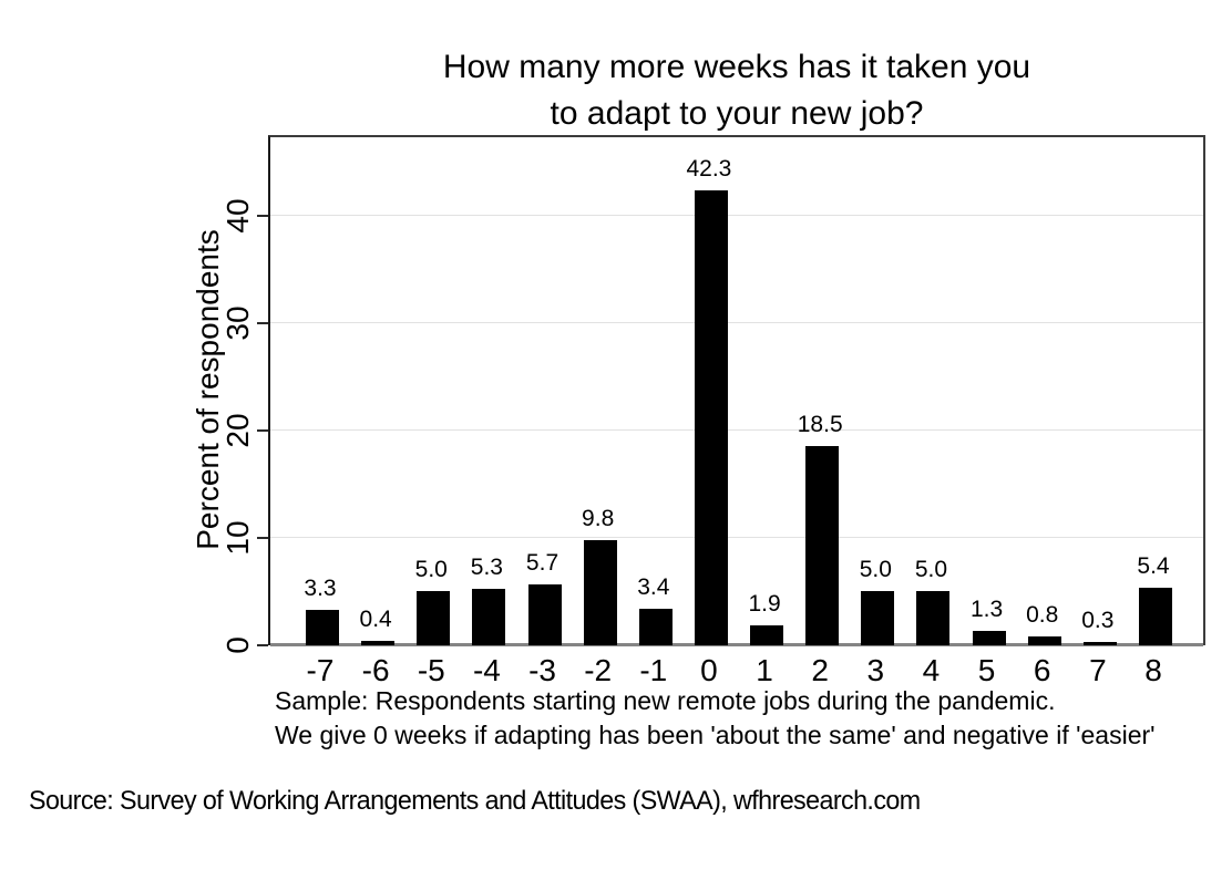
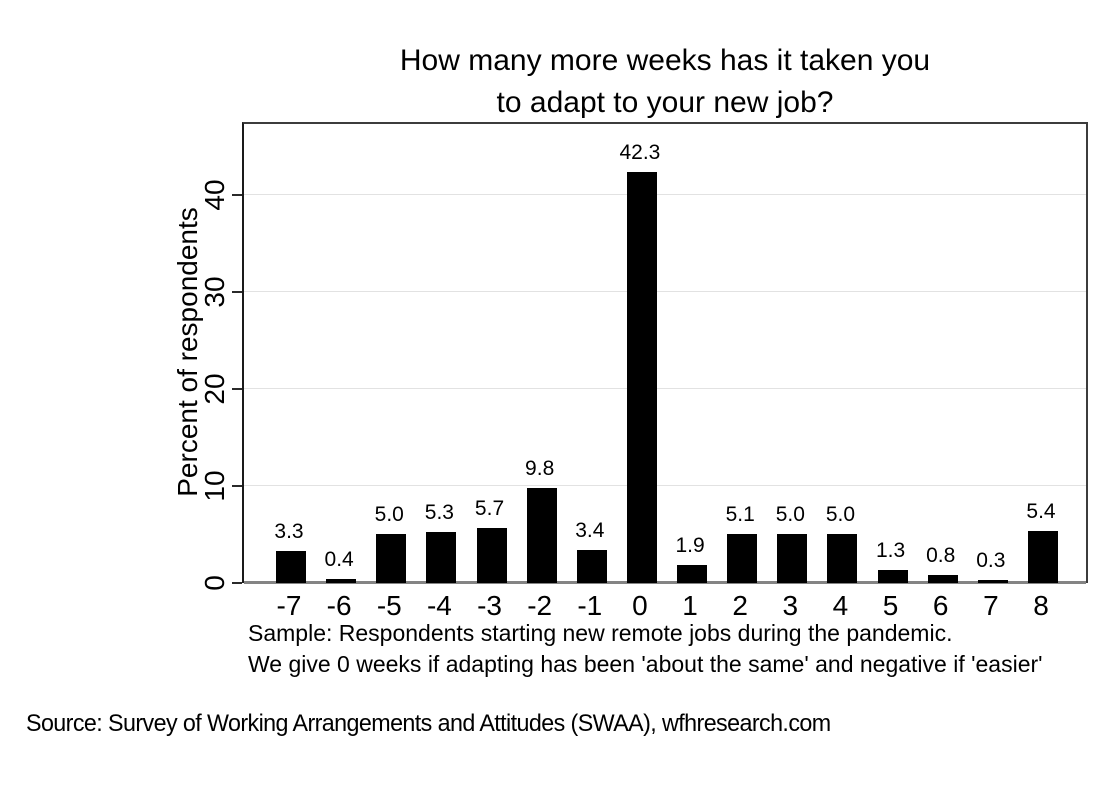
2: 18.5 -> 5.1
